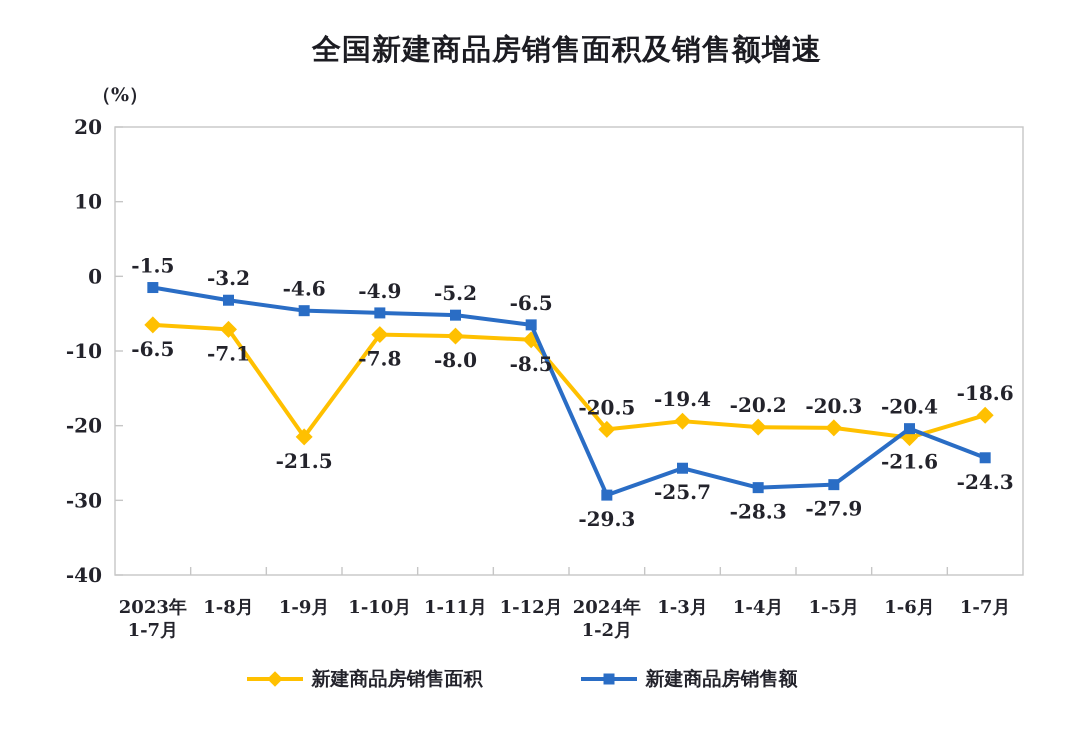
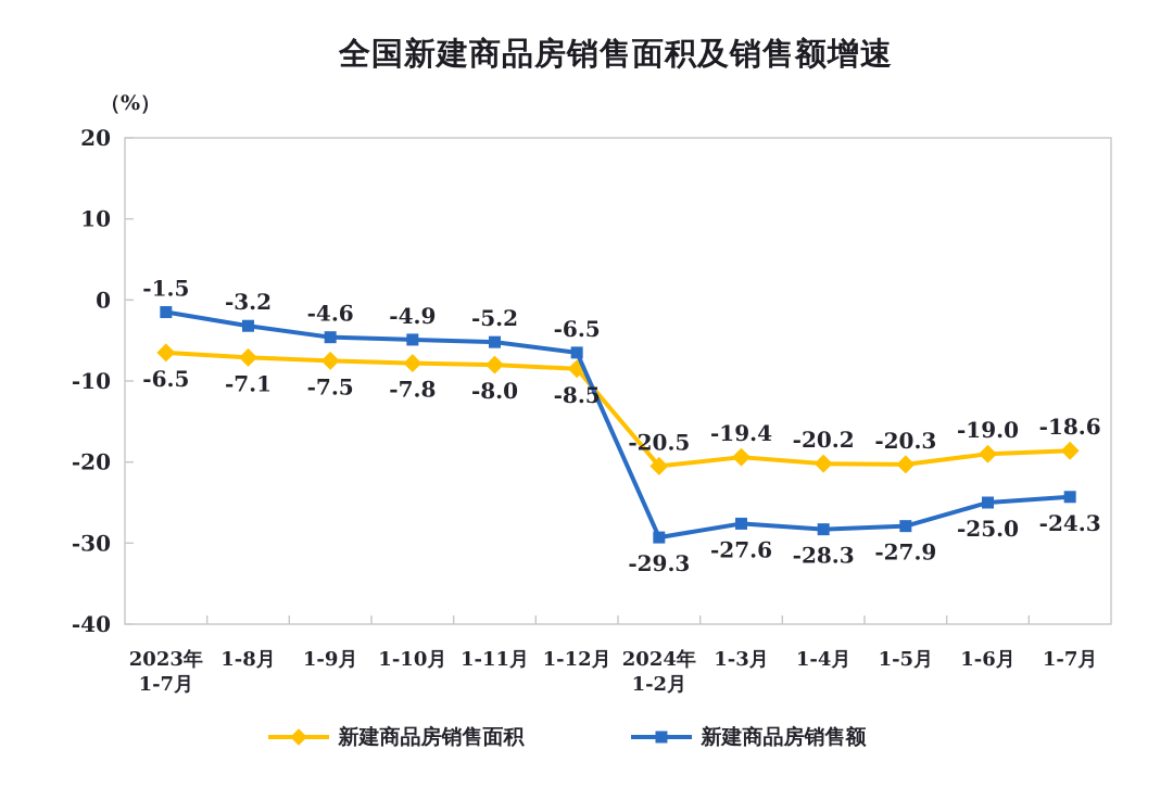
新建商品房销售面积/1-9月: -21.5 -> -7.5
新建商品房销售额/1-3月: -25.7 -> -27.6
新建商品房销售面积/1-6月: -21.6 -> -19.0
新建商品房销售额/1-6月: -20.4 -> -25.0
